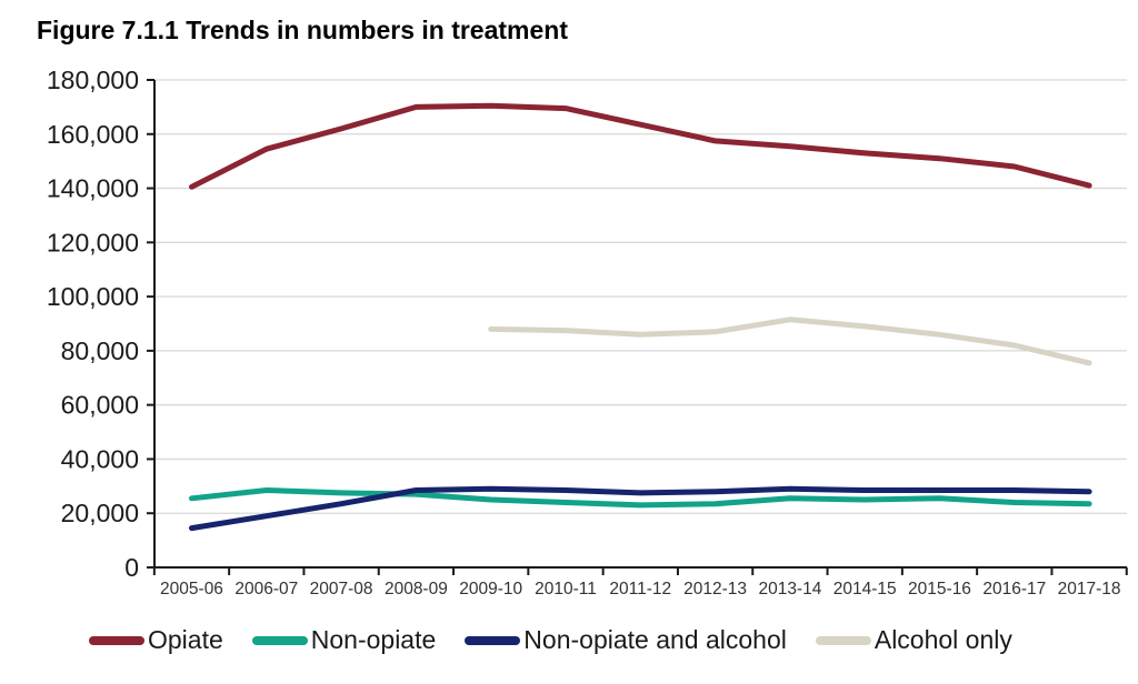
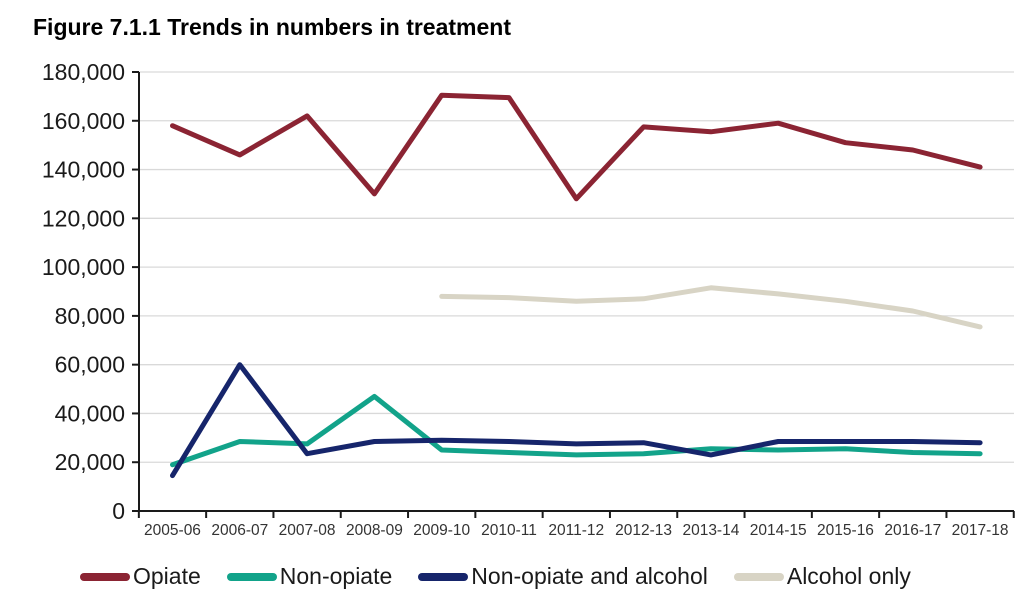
Opiate/2005-06: 140000 -> 158000
Non-opiate/2005-06: 26000 -> 19000
Opiate/2006-07: 154000 -> 146000
Non-opiate and alcohol/2006-07: 19000 -> 60000
Opiate/2008-09: 170000 -> 130000
Non-opiate/2008-09: 27000 -> 47000
Opiate/2011-12: 164000 -> 128000
Non-opiate and alcohol/2013-14: 29000 -> 23000
Opiate/2014-15: 153000 -> 159000
